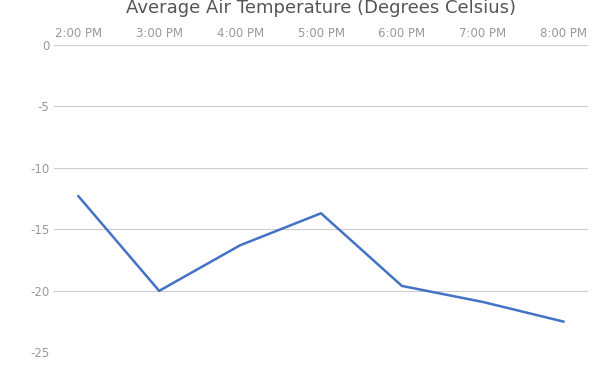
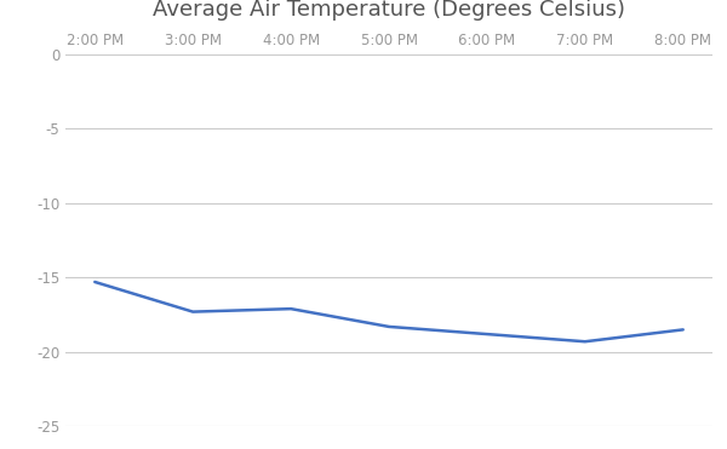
2:00 PM: -12.3 -> -15.3
3:00 PM: -20.0 -> -17.3
4:00 PM: -16.3 -> -17.1
5:00 PM: -13.7 -> -18.3
6:00 PM: -19.6 -> -18.8
7:00 PM: -20.9 -> -19.3
8:00 PM: -22.5 -> -18.5
